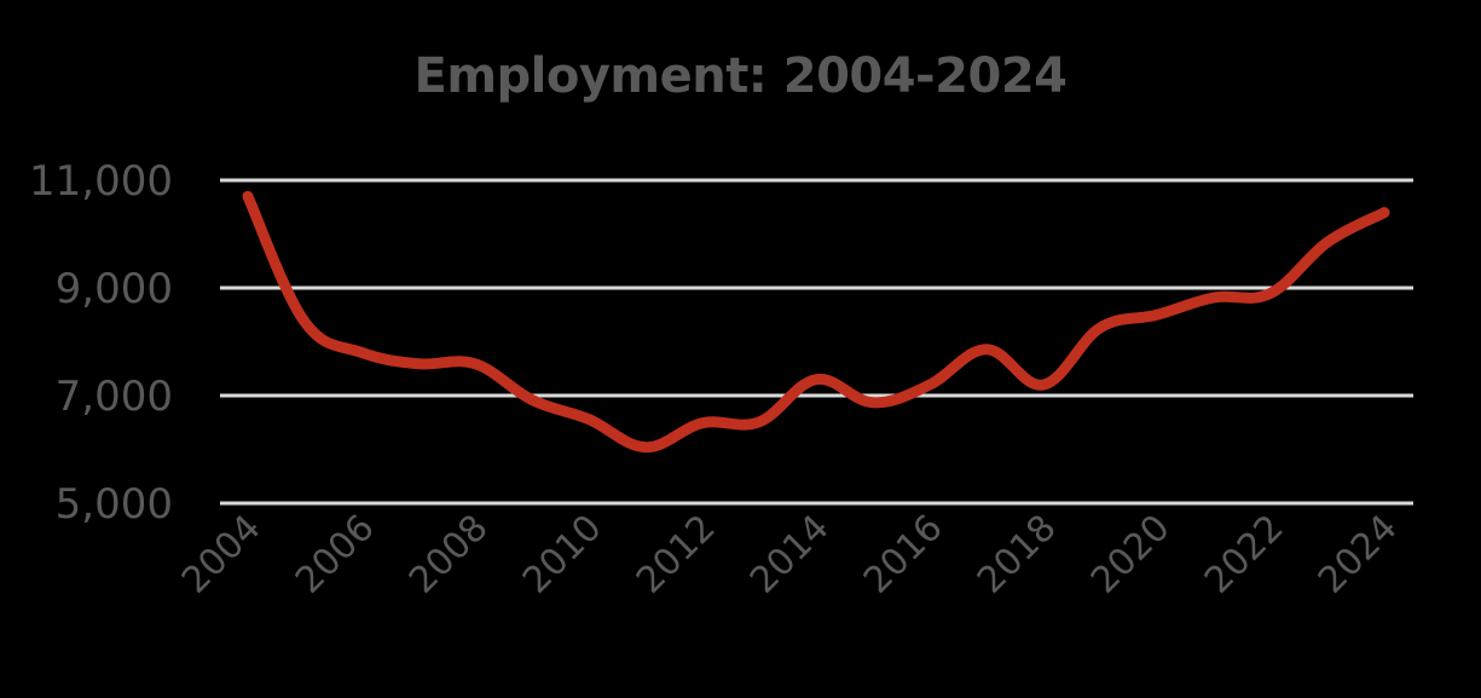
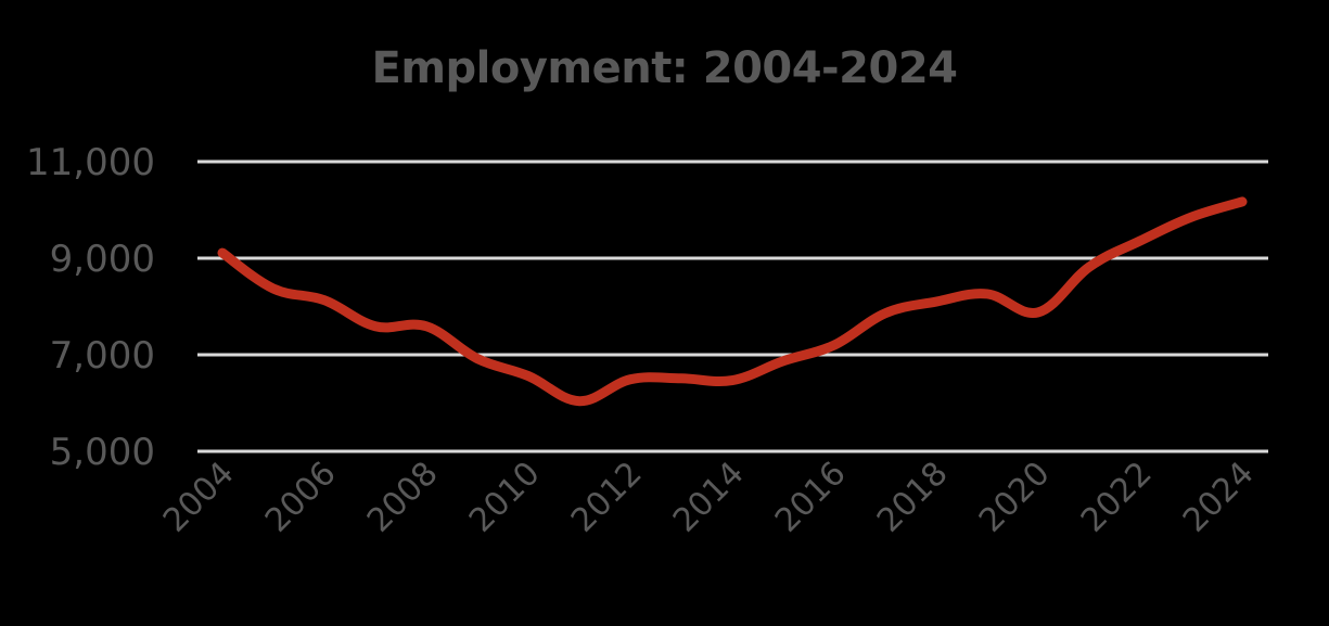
2004: 10700 -> 9100
2006: 7800 -> 8100
2014: 7300 -> 6500
2018: 7200 -> 8100
2020: 8500 -> 7900
2022: 8900 -> 9400
2024: 10400 -> 10200
